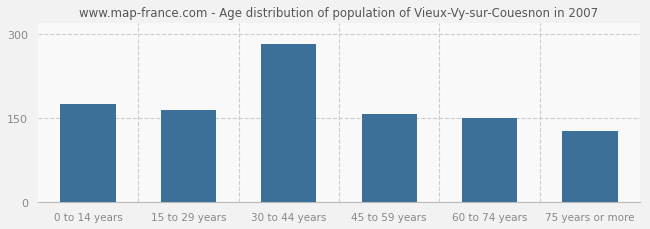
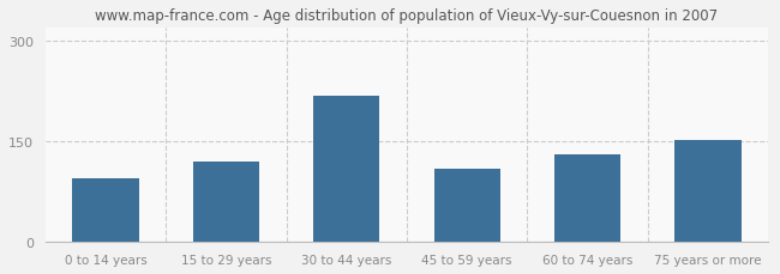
0 to 14 years: 175 -> 96
15 to 29 years: 165 -> 120
30 to 44 years: 283 -> 218
45 to 59 years: 157 -> 110
60 to 74 years: 151 -> 130
75 years or more: 128 -> 152
